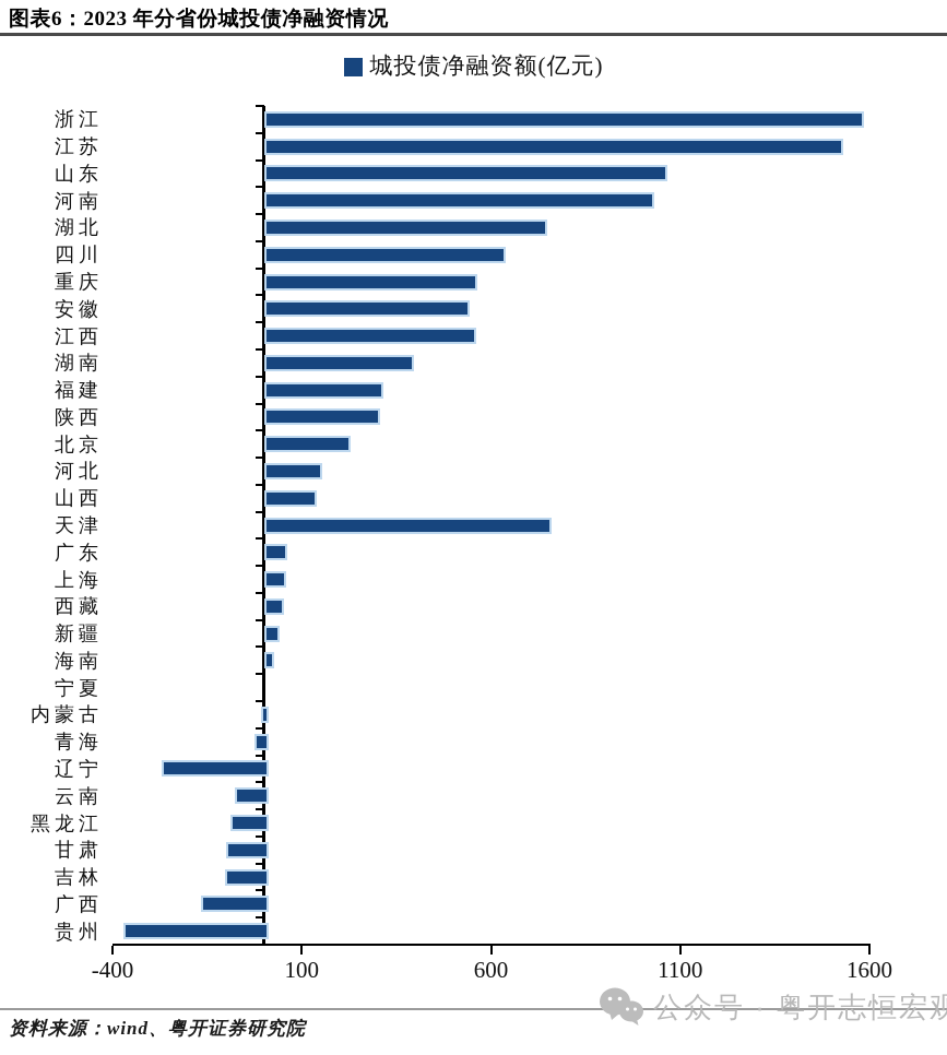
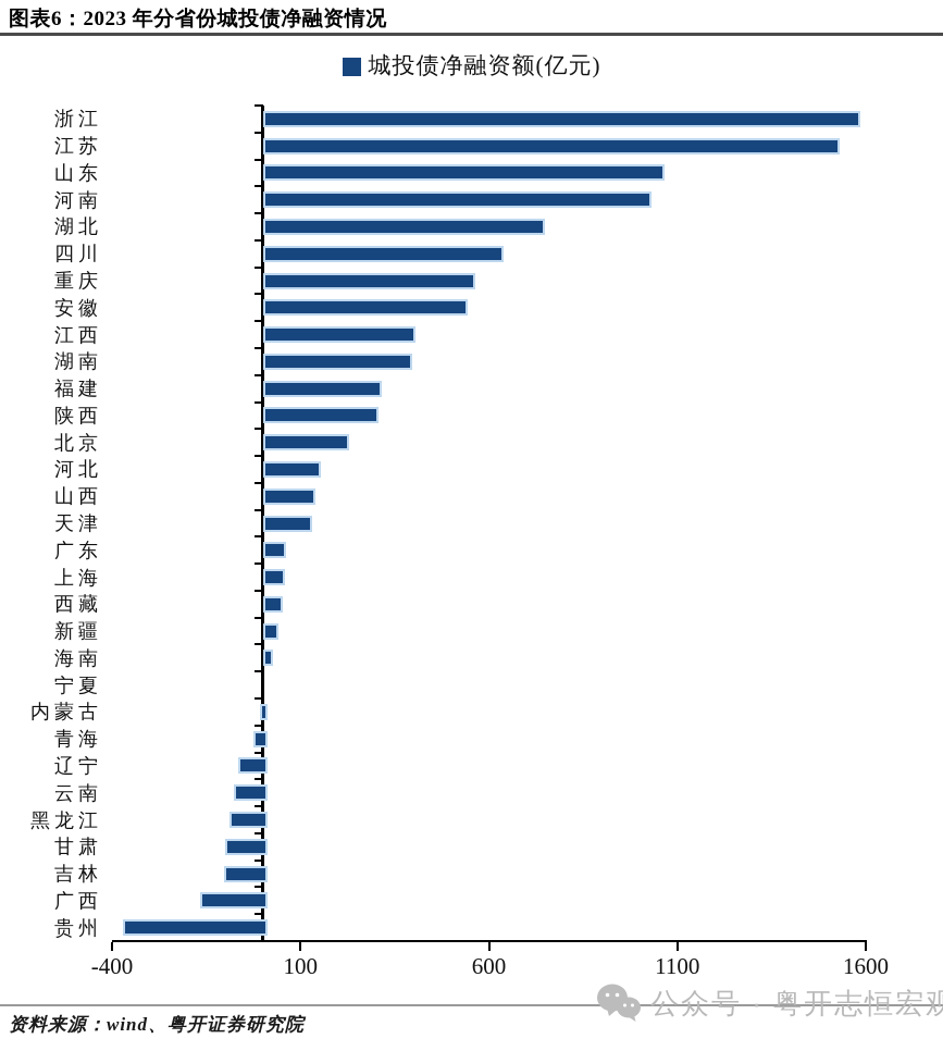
江西: 550 -> 390
天津: 750 -> 120
辽宁: -270 -> -60
